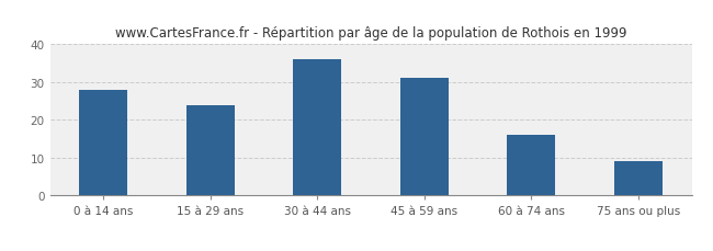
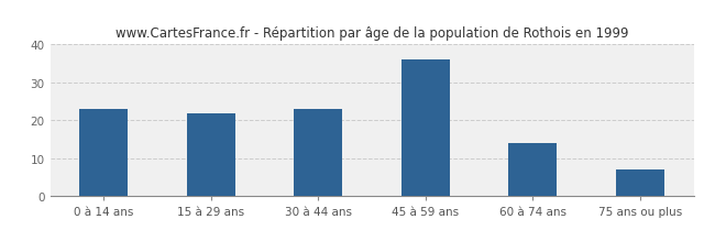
0 à 14 ans: 28 -> 23
15 à 29 ans: 24 -> 22
30 à 44 ans: 36 -> 23
45 à 59 ans: 31 -> 36
60 à 74 ans: 16 -> 14
75 ans ou plus: 9 -> 7
